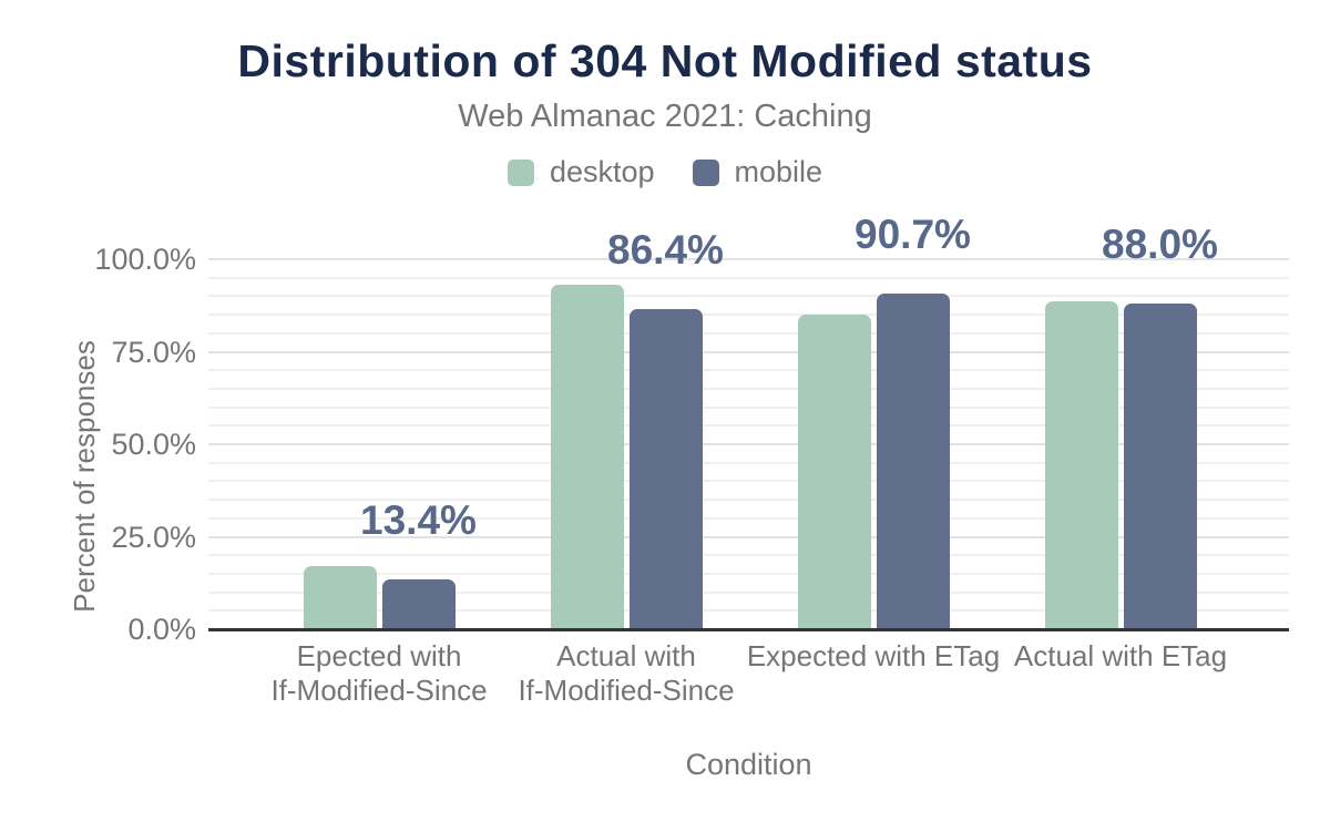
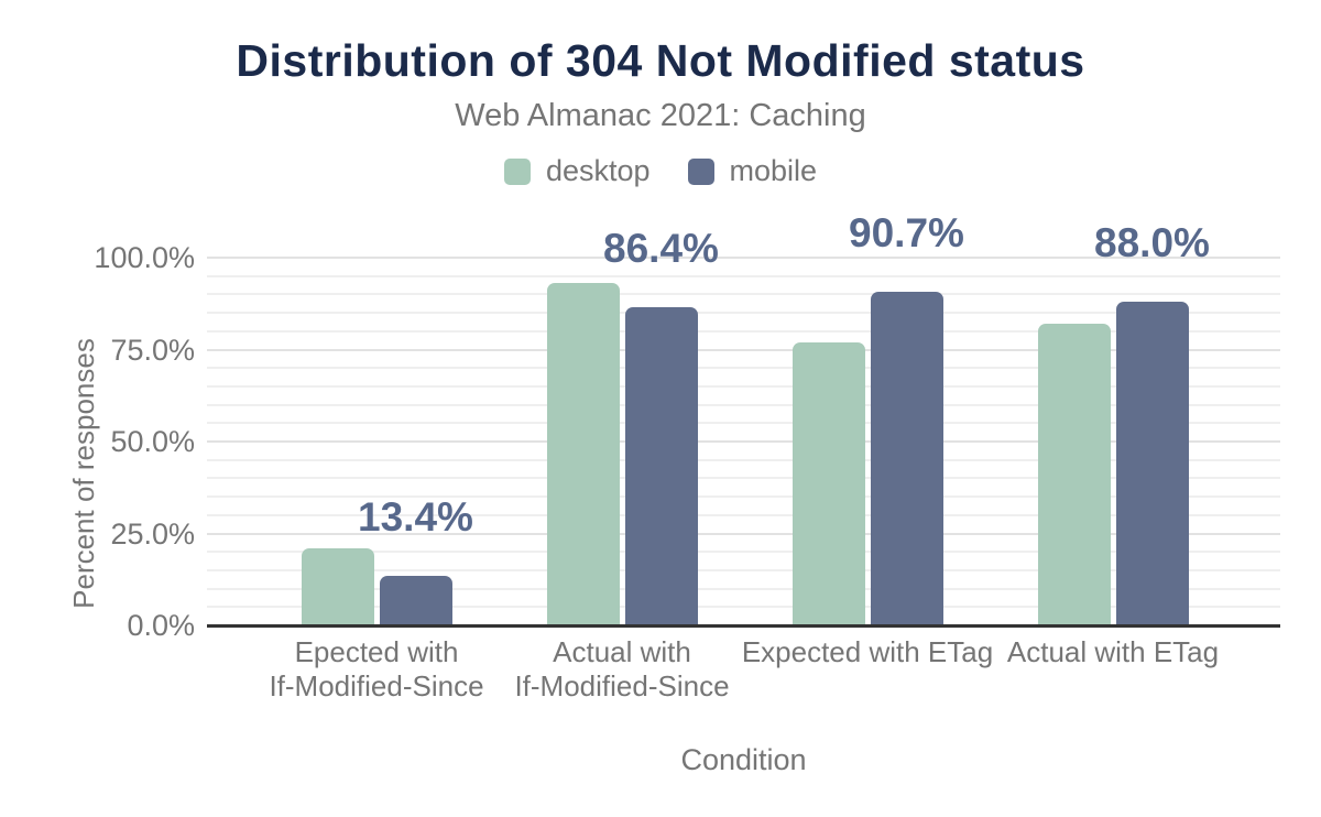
desktop/Epected with If-Modified-Since: 17% -> 21%
desktop/Expected with ETag: 85% -> 77%
desktop/Actual with ETag: 89% -> 82%
